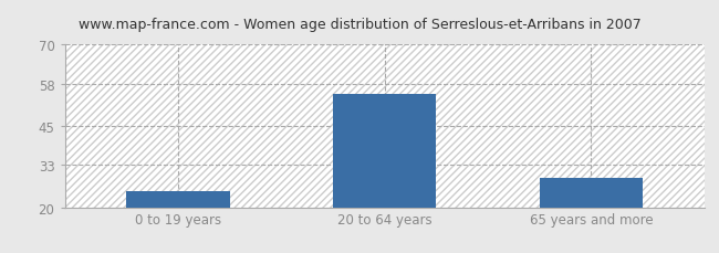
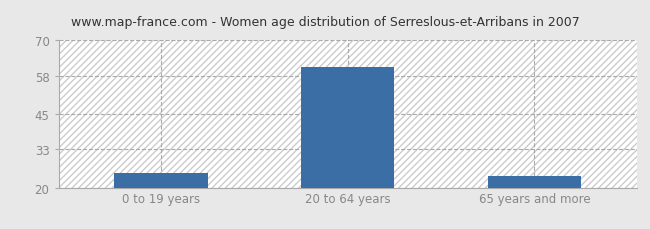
20 to 64 years: 55 -> 61
65 years and more: 29 -> 24
